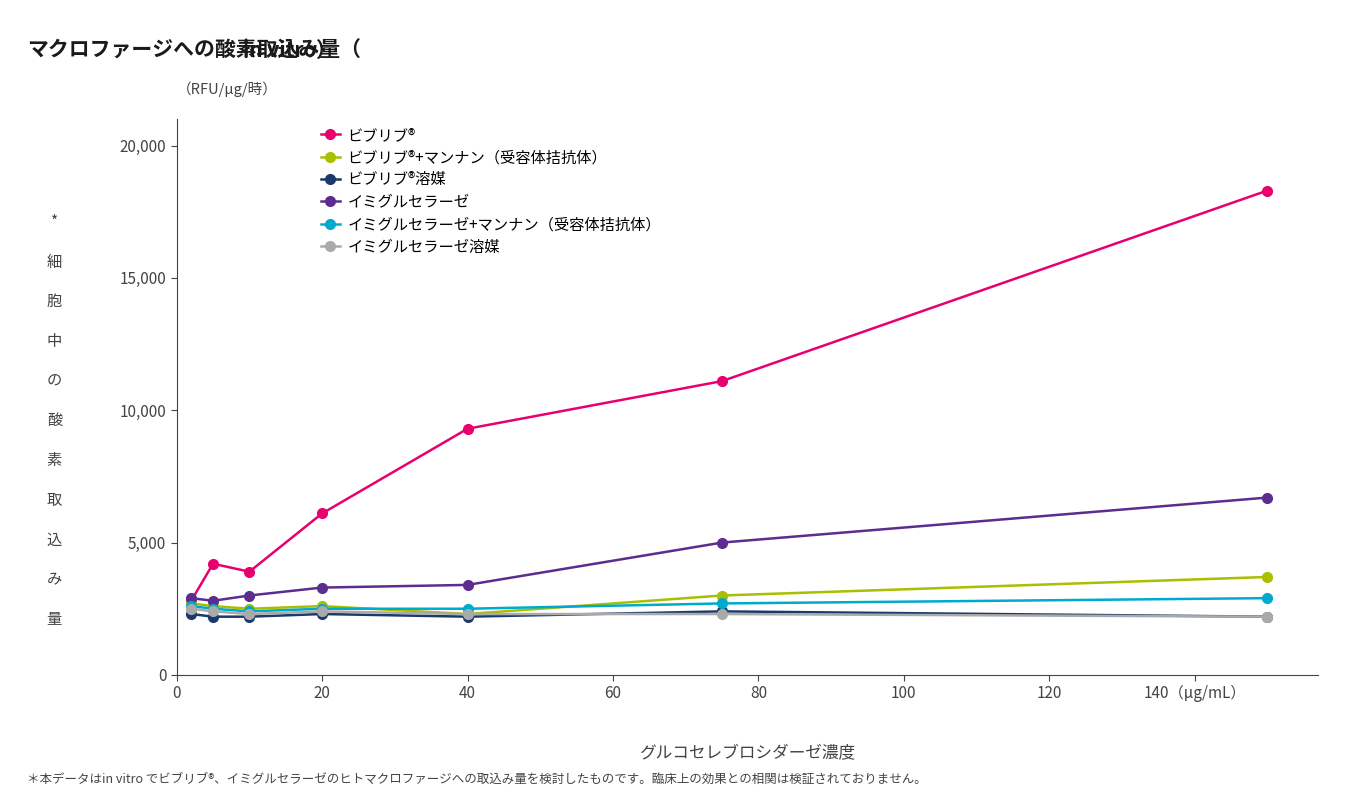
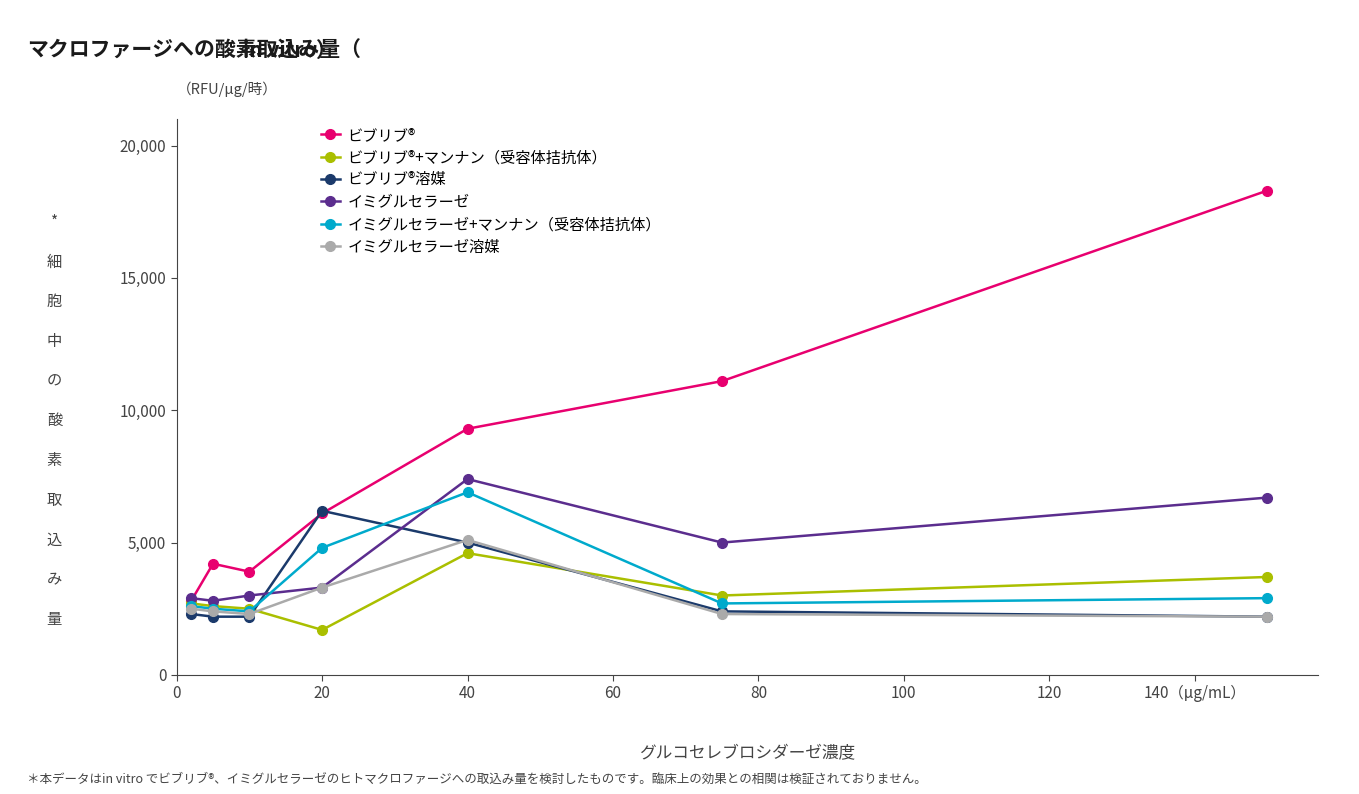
ビブリブ®+マンナン（受容体拮抗体）/20: 2,600 -> 1,700
ビブリブ®溶媒/20: 2,300 -> 6,200
イミグルセラーゼ+マンナン（受容体拮抗体）/20: 2,500 -> 4,800
イミグルセラーゼ溶媒/20: 2,400 -> 3,300
ビブリブ®+マンナン（受容体拮抗体）/40: 2,300 -> 4,600
ビブリブ®溶媒/40: 2,200 -> 5,000
イミグルセラーゼ/40: 3,400 -> 7,400
イミグルセラーゼ+マンナン（受容体拮抗体）/40: 2,500 -> 6,900
イミグルセラーゼ溶媒/40: 2,300 -> 5,100
